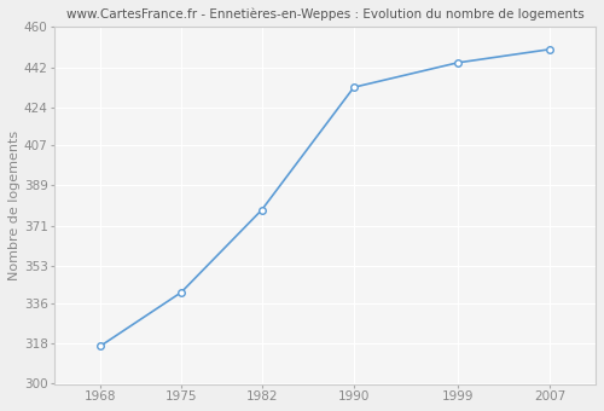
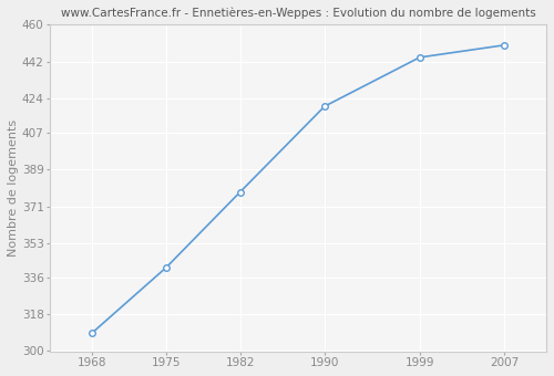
1968: 317 -> 309
1990: 433 -> 420
